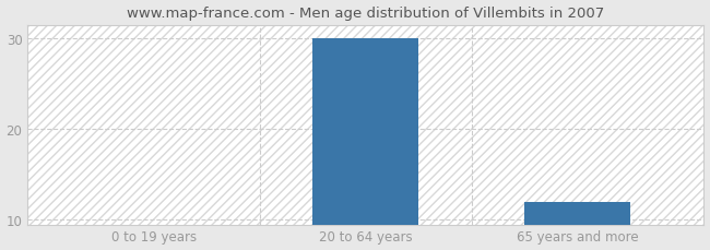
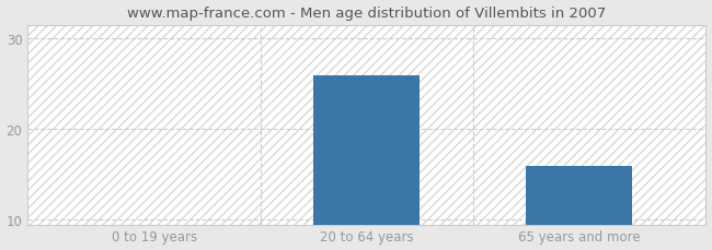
20 to 64 years: 30.0 -> 26.0
65 years and more: 12.0 -> 16.0
